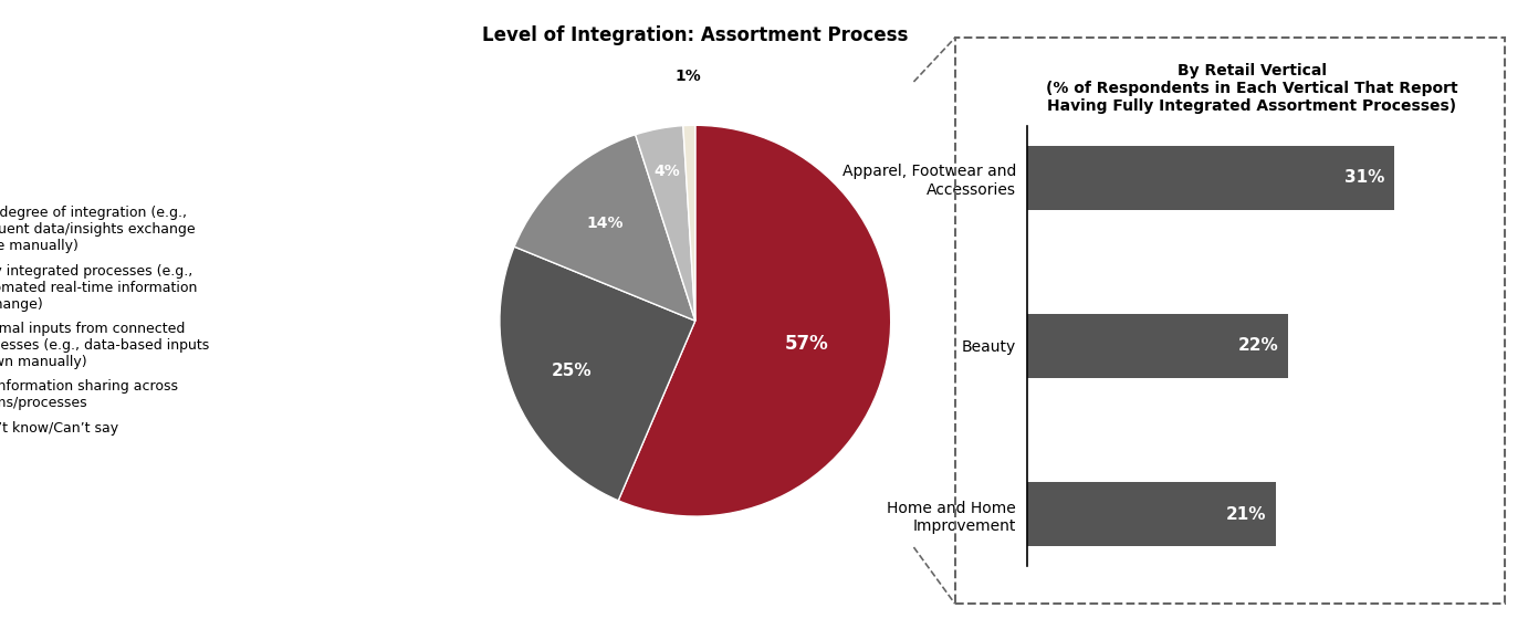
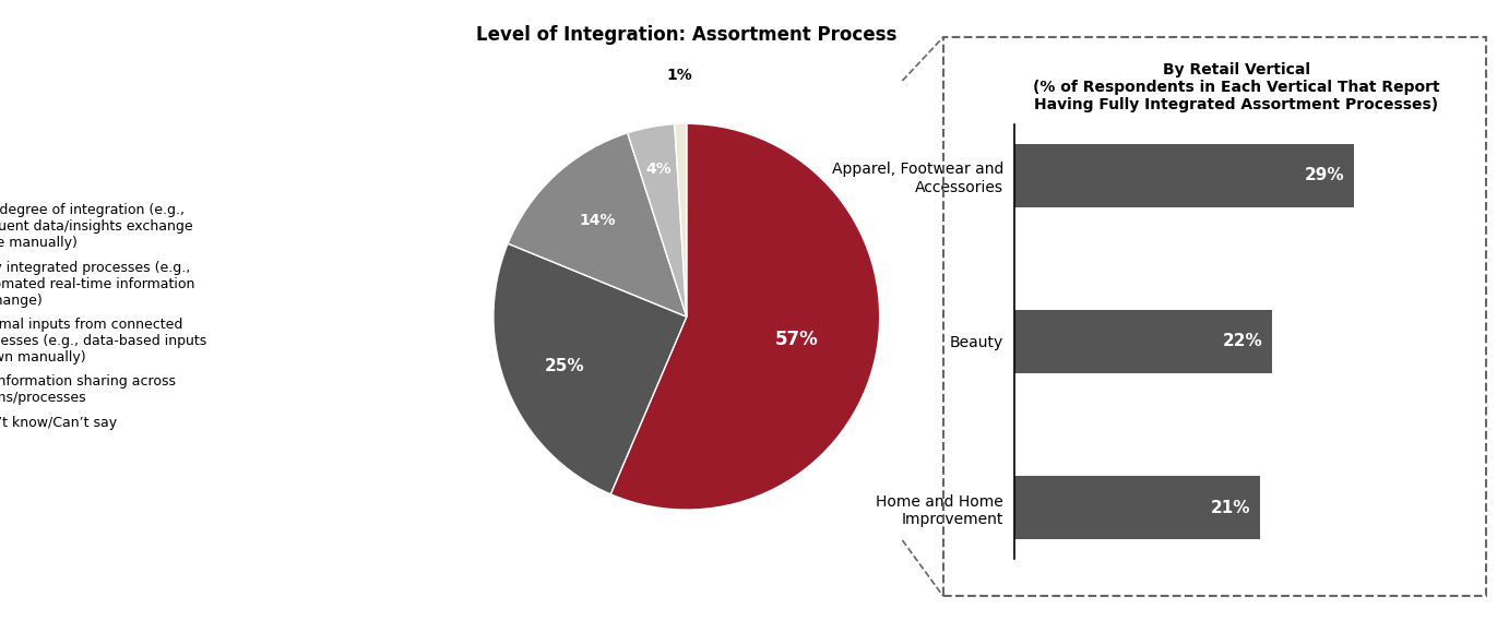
Apparel, Footwear and Accessories: 31% -> 29%
